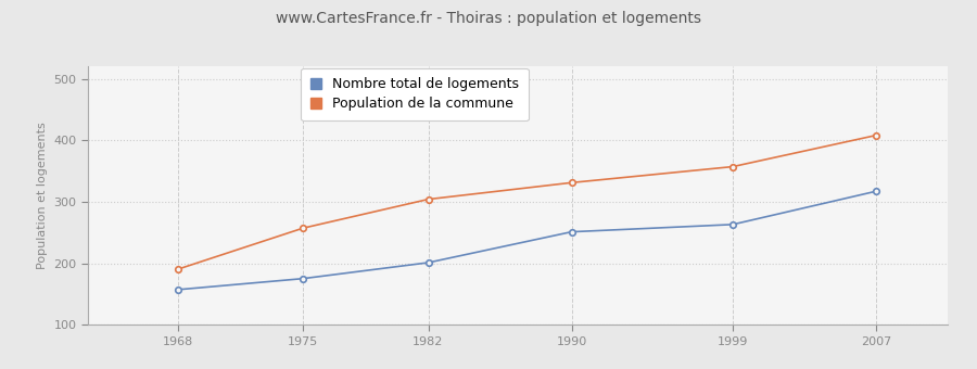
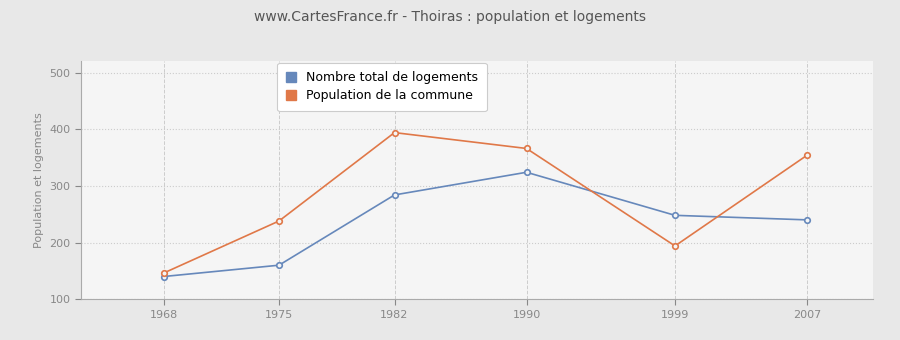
Nombre total de logements/1968: 157 -> 140
Population de la commune/1968: 190 -> 146
Nombre total de logements/1975: 175 -> 160
Population de la commune/1975: 257 -> 238
Nombre total de logements/1982: 201 -> 284
Population de la commune/1982: 304 -> 394
Nombre total de logements/1990: 251 -> 324
Population de la commune/1990: 331 -> 366
Nombre total de logements/1999: 263 -> 248
Population de la commune/1999: 357 -> 194
Nombre total de logements/2007: 317 -> 240
Population de la commune/2007: 408 -> 354
